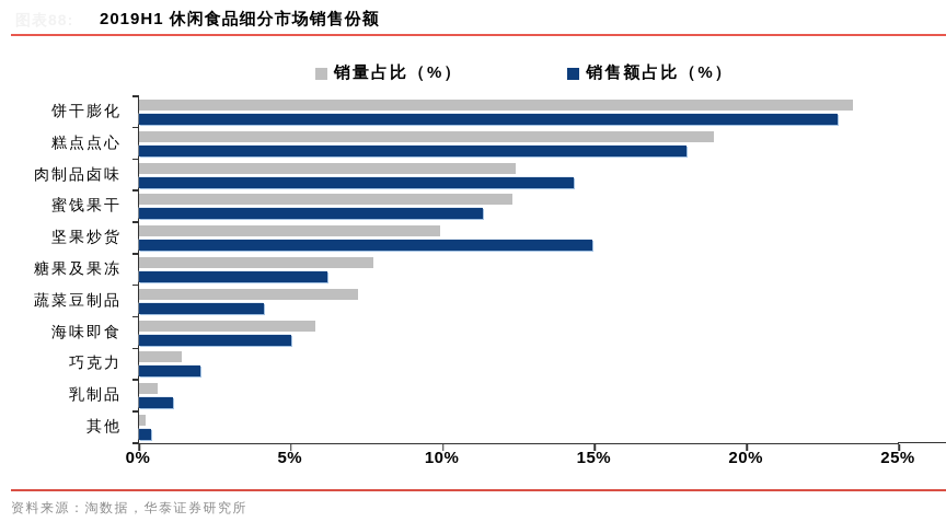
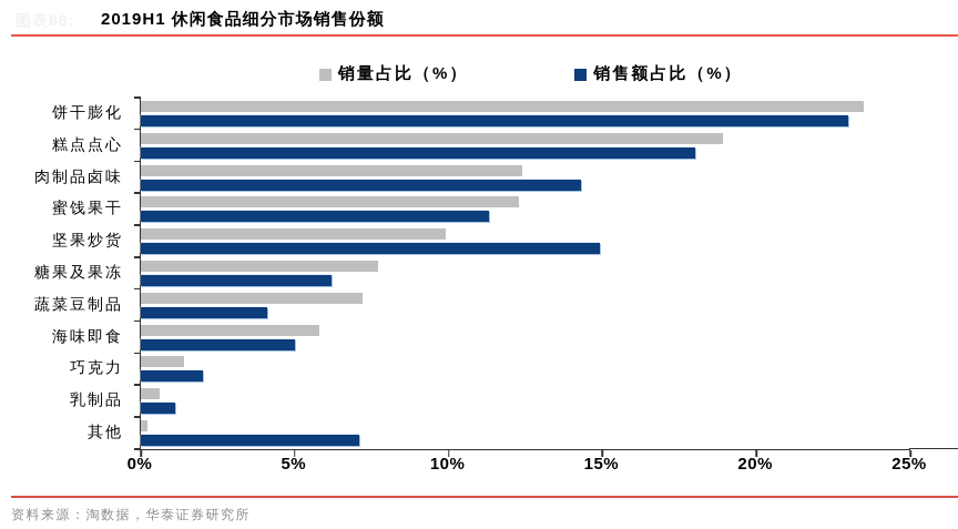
销售额占比（%）/其他: 0.4% -> 7.1%
